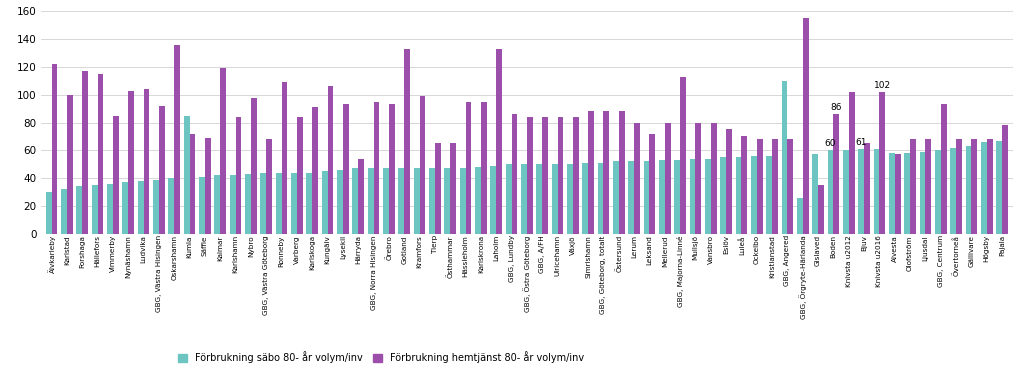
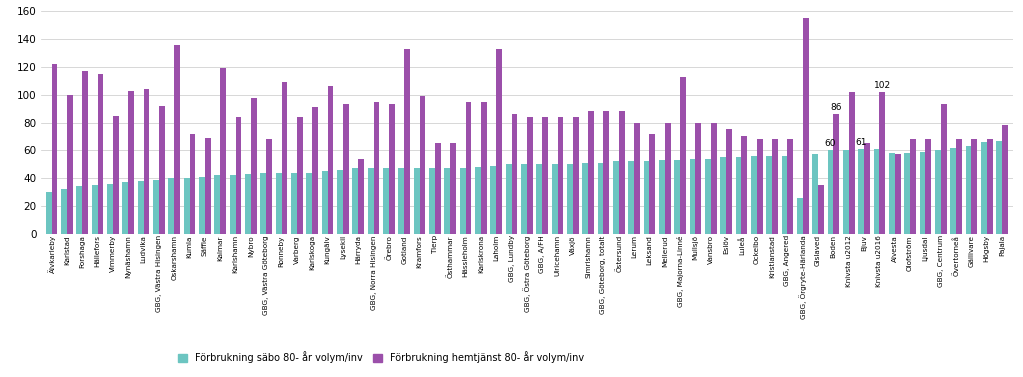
Förbrukning säbo 80- år volym/inv/Kumla: 85 -> 40
Förbrukning säbo 80- år volym/inv/GBG, Angered: 110 -> 56
